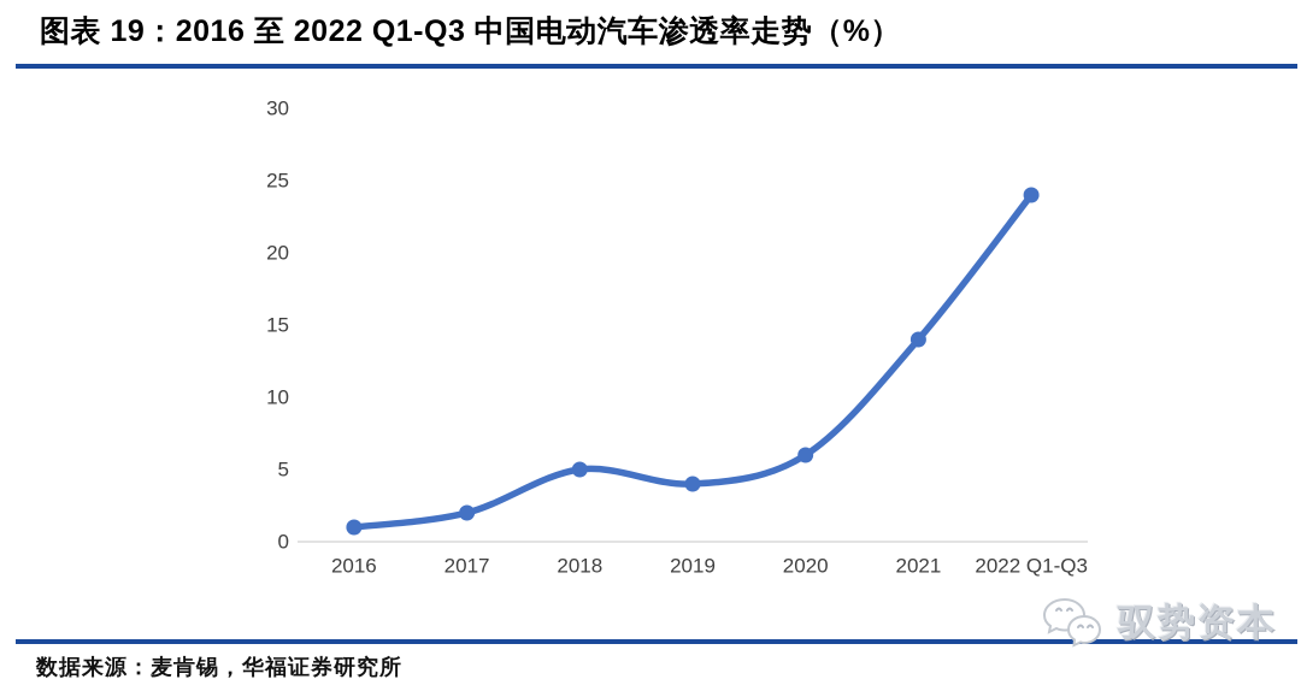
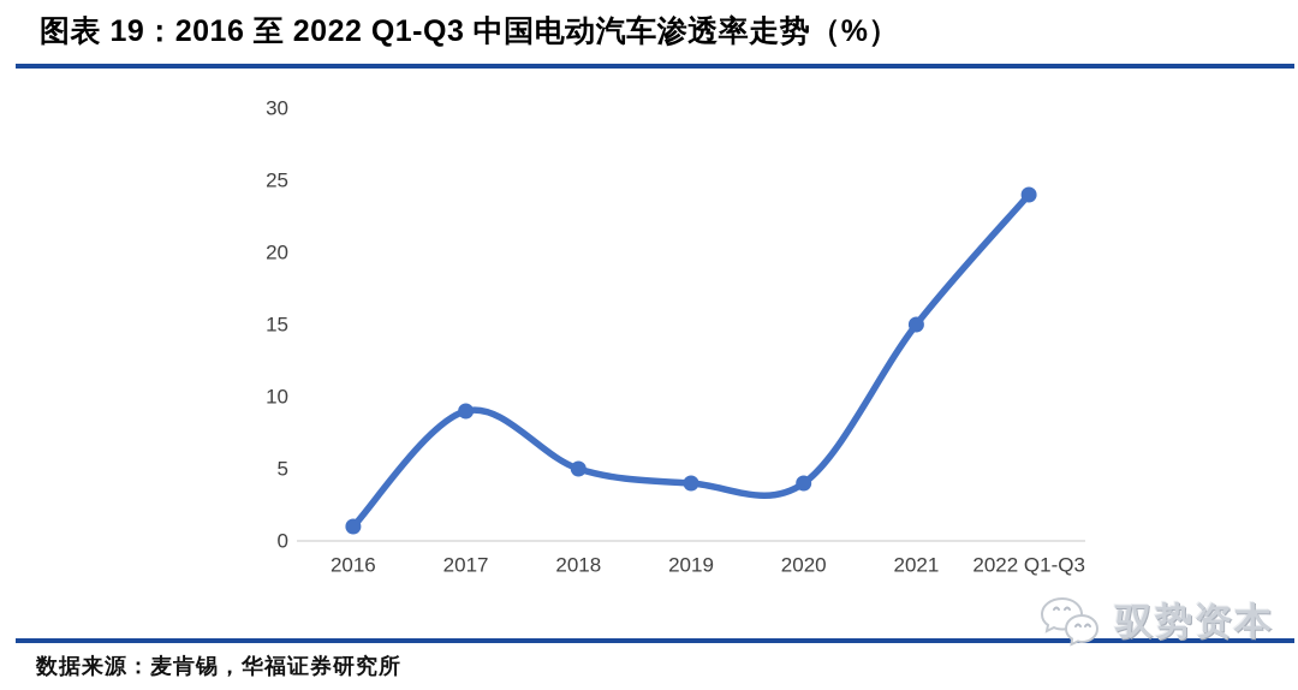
2017: 2 -> 9
2020: 6 -> 4
2021: 14 -> 15
